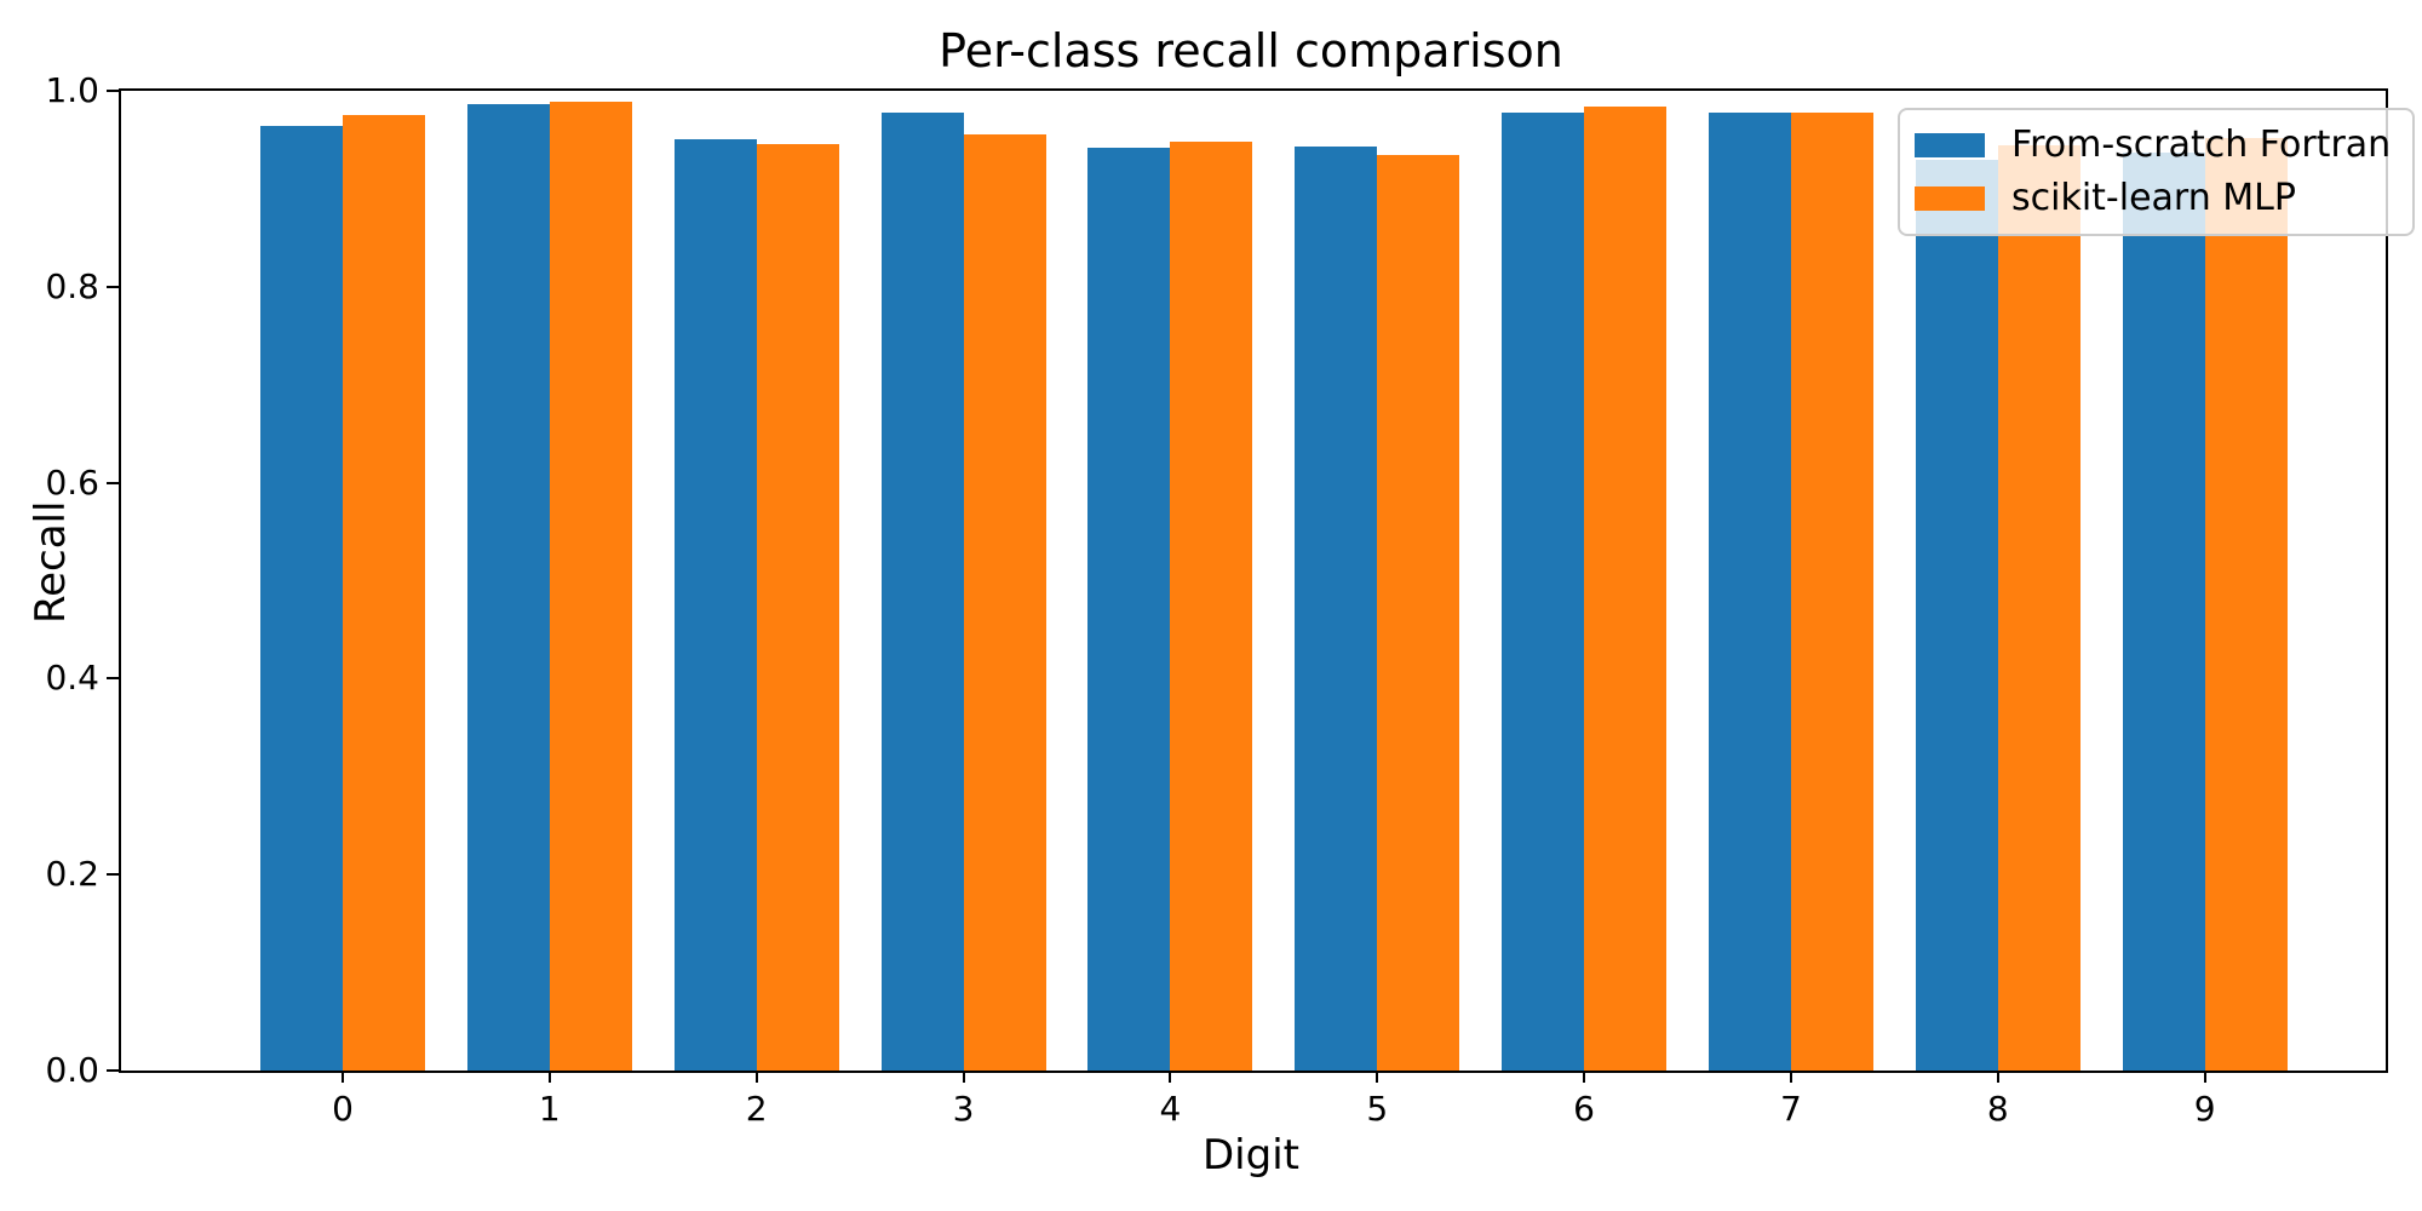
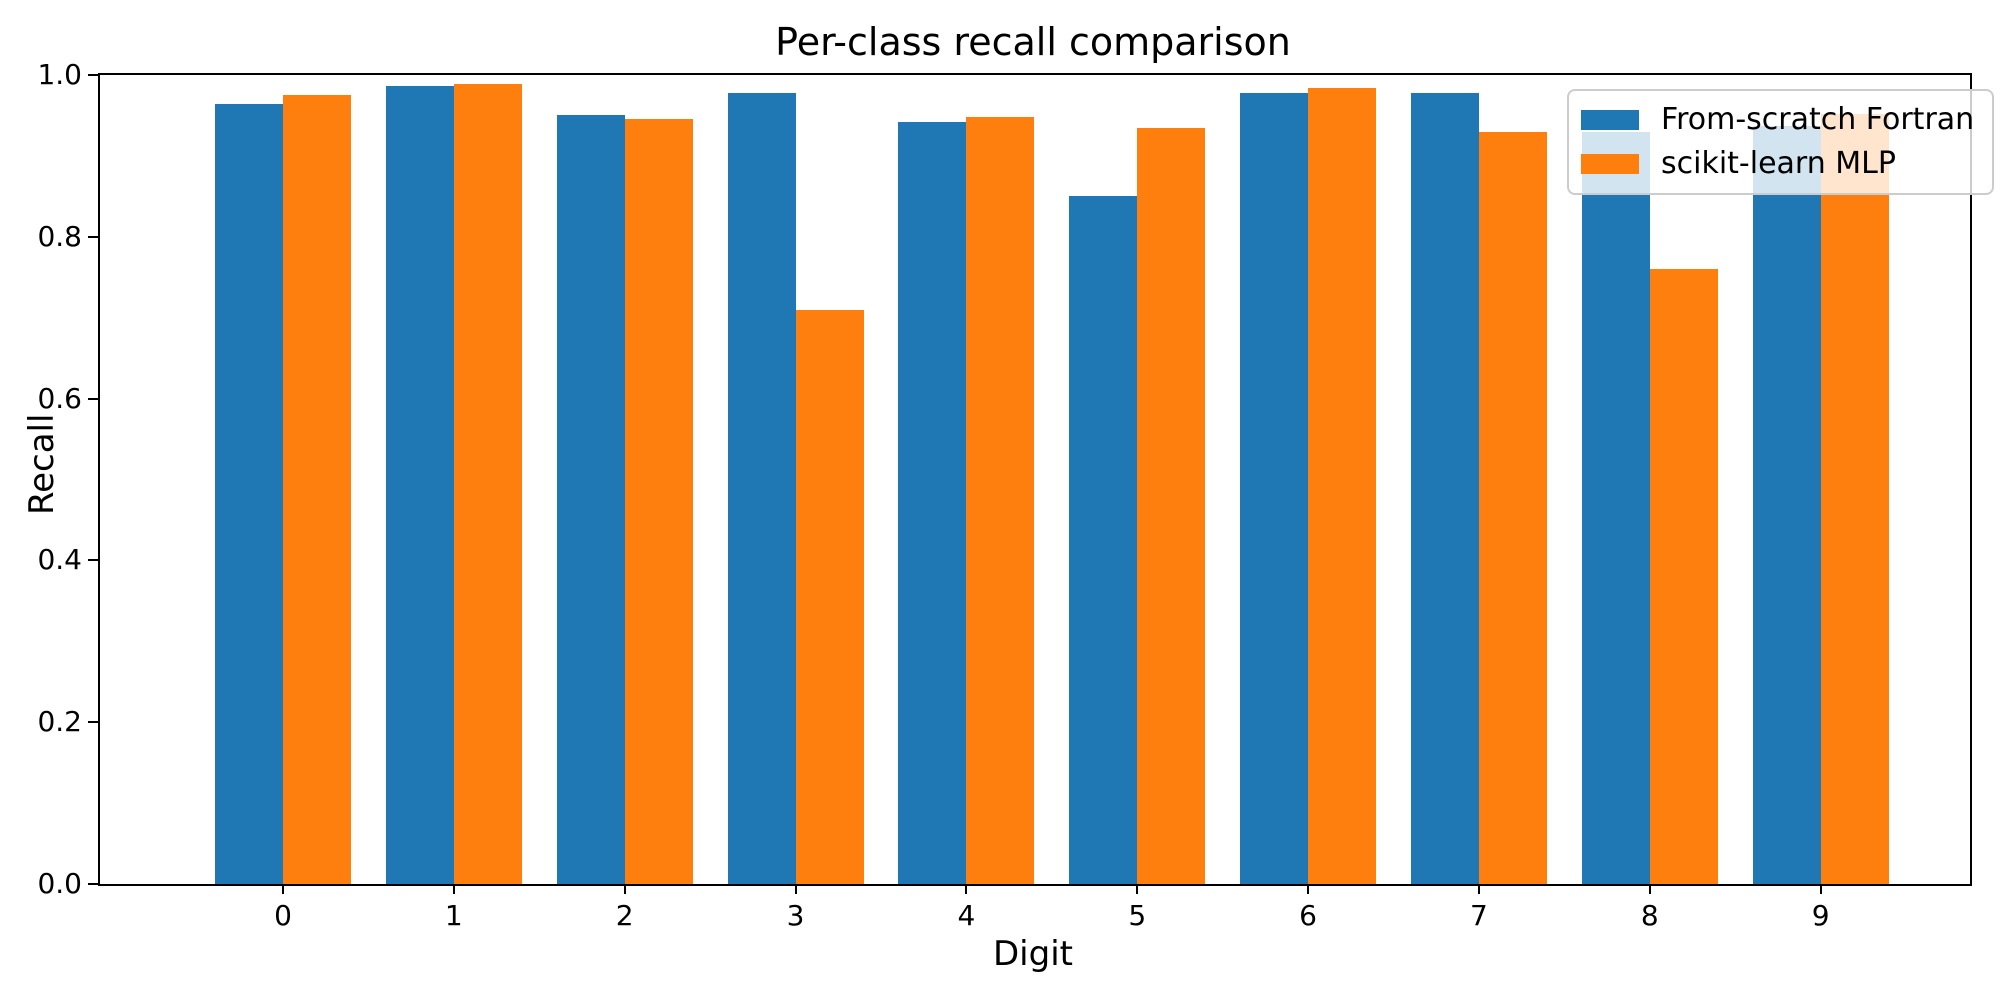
scikit-learn MLP/3: 0.96 -> 0.71
From-scratch Fortran/5: 0.94 -> 0.85
scikit-learn MLP/7: 0.98 -> 0.93
scikit-learn MLP/8: 0.94 -> 0.76
